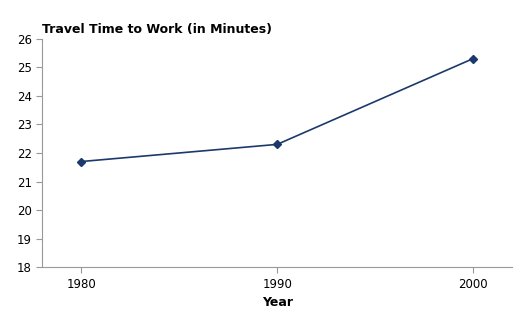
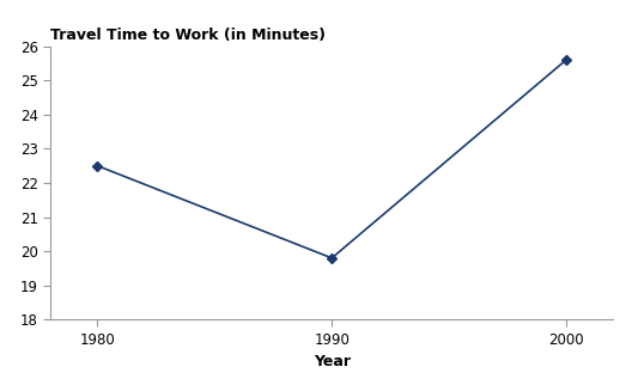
1980: 21.7 -> 22.5
1990: 22.3 -> 19.8
2000: 25.3 -> 25.6
